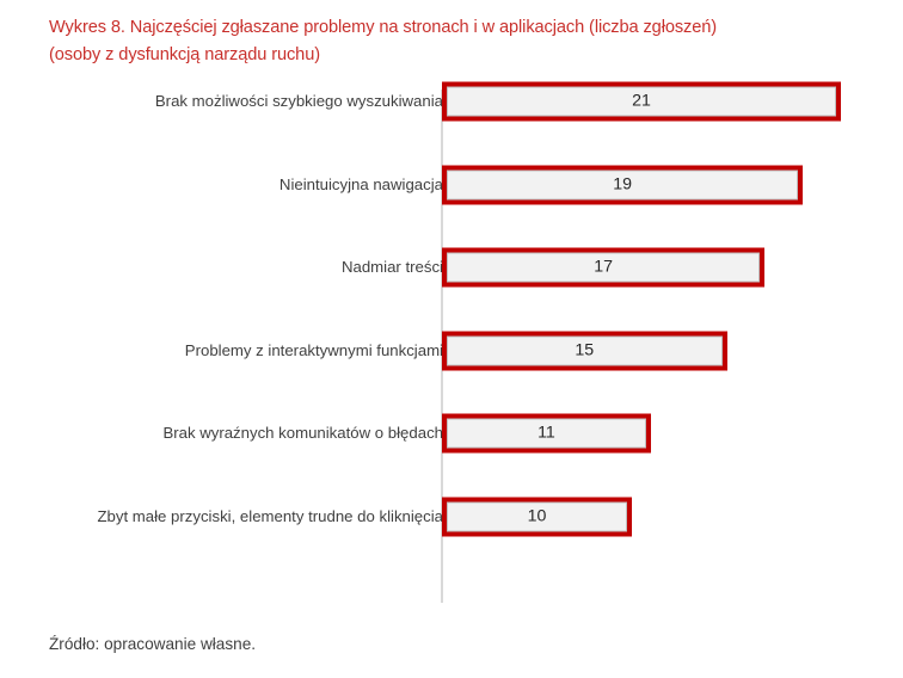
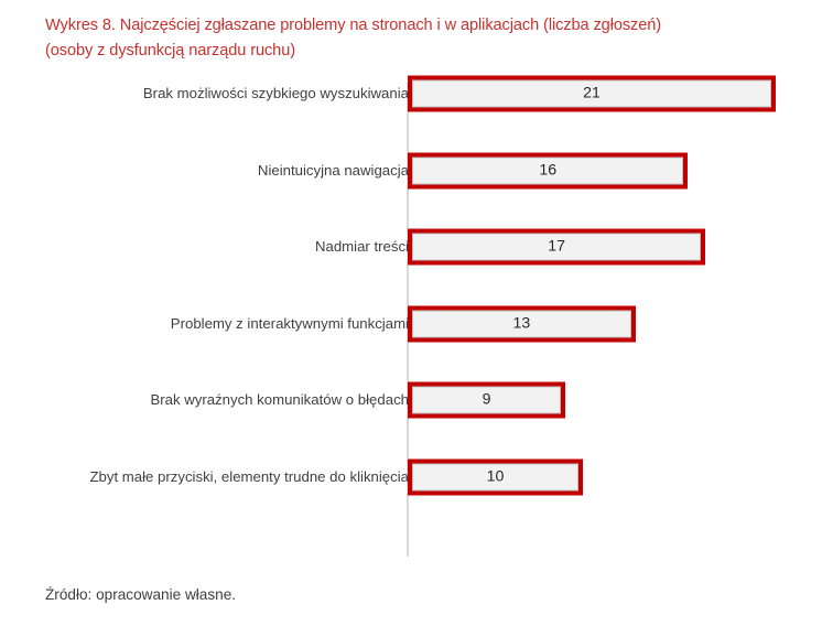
Nieintuicyjna nawigacja: 19 -> 16
Problemy z interaktywnymi funkcjami: 15 -> 13
Brak wyraźnych komunikatów o błędach: 11 -> 9
